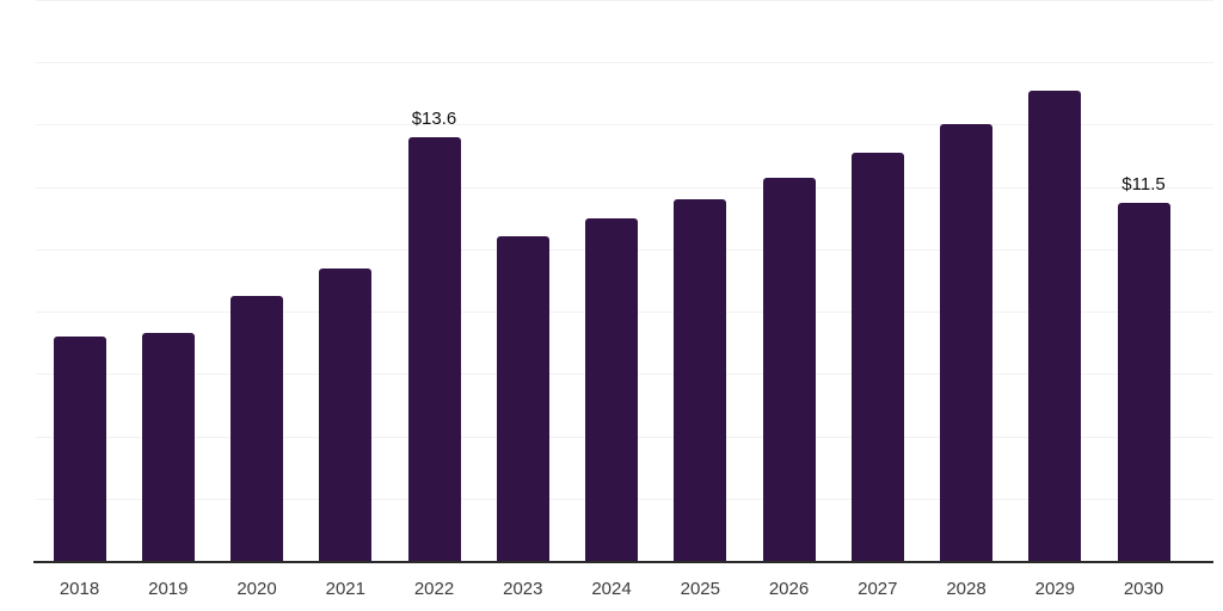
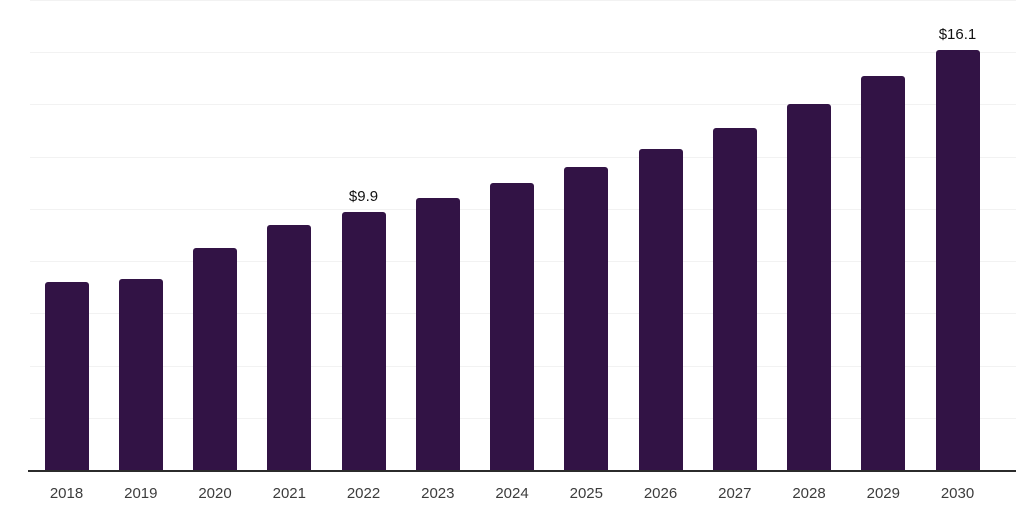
2022: $13.6 -> $9.9
2030: $11.5 -> $16.1
